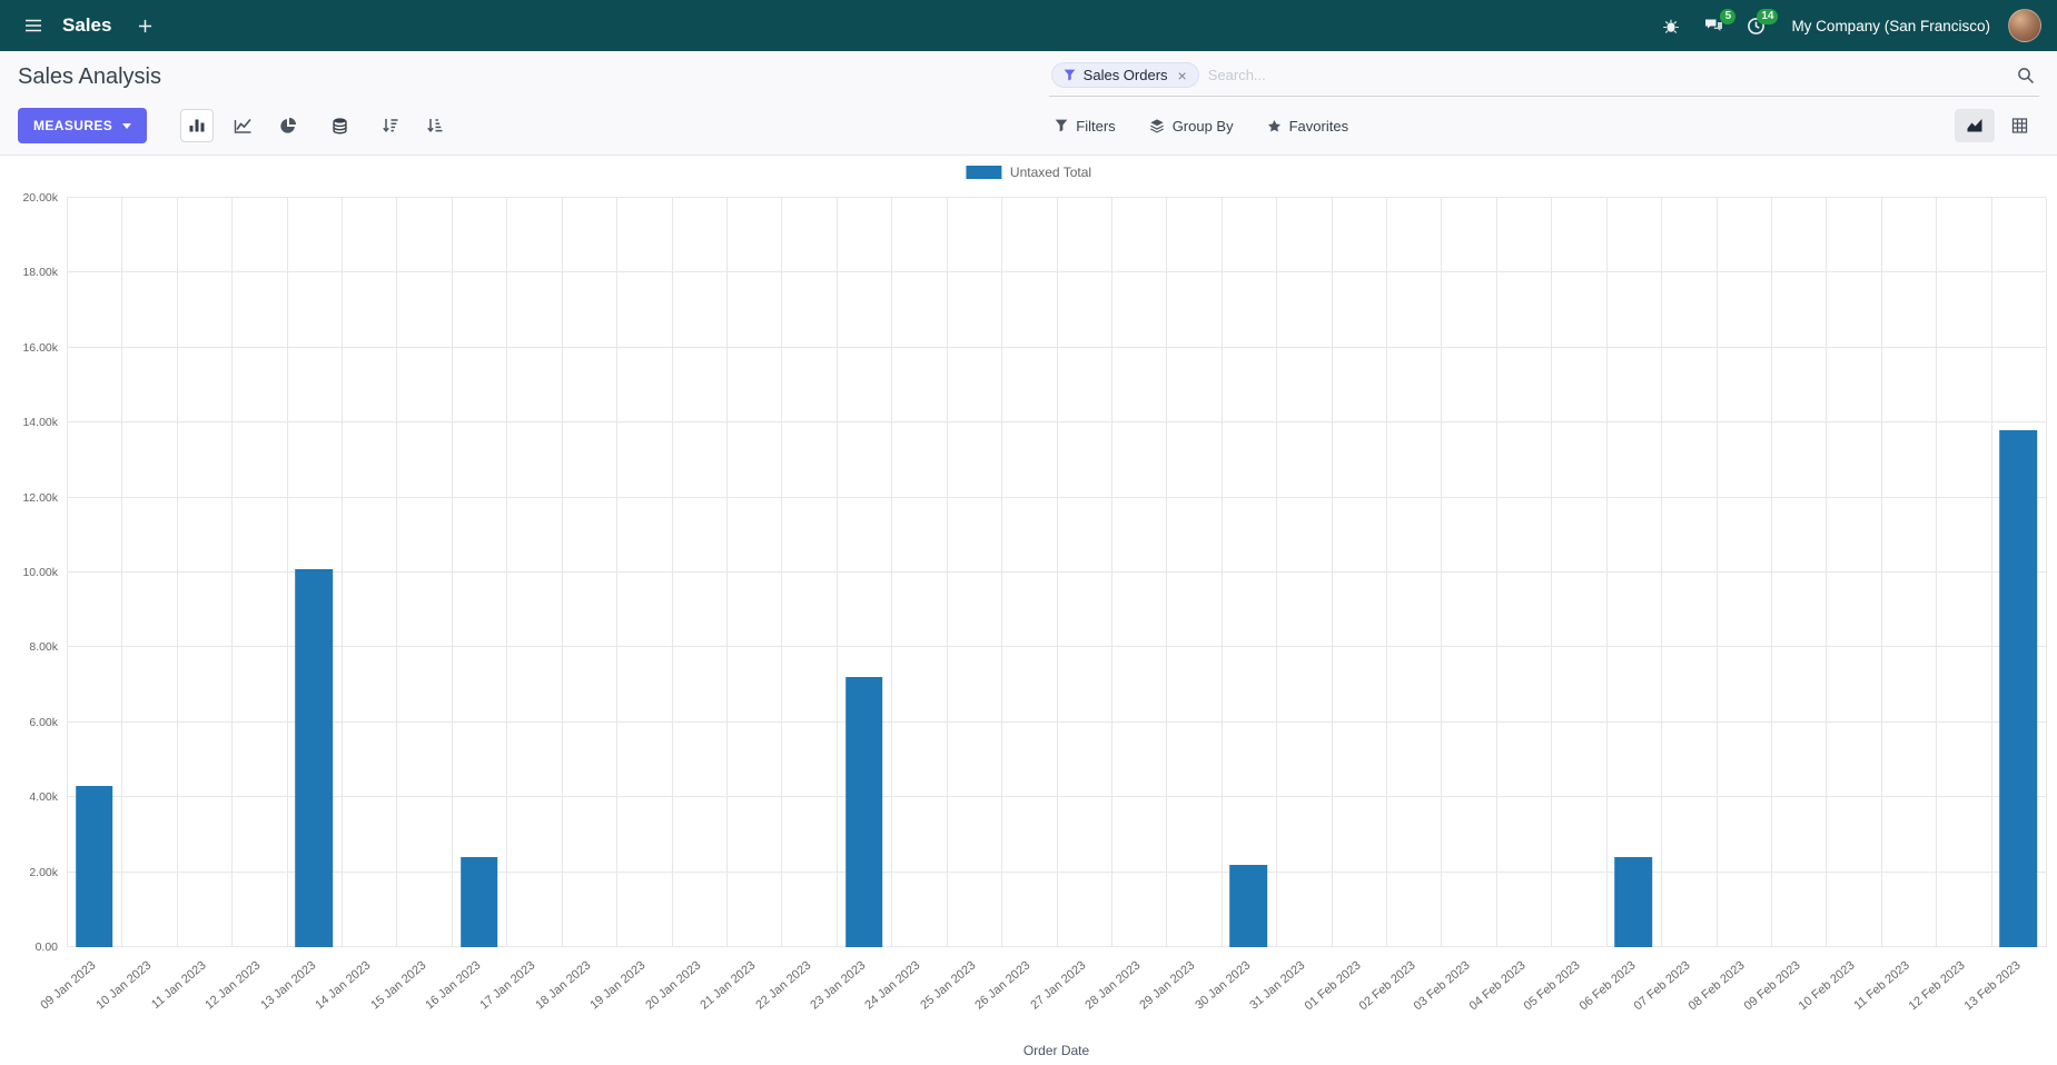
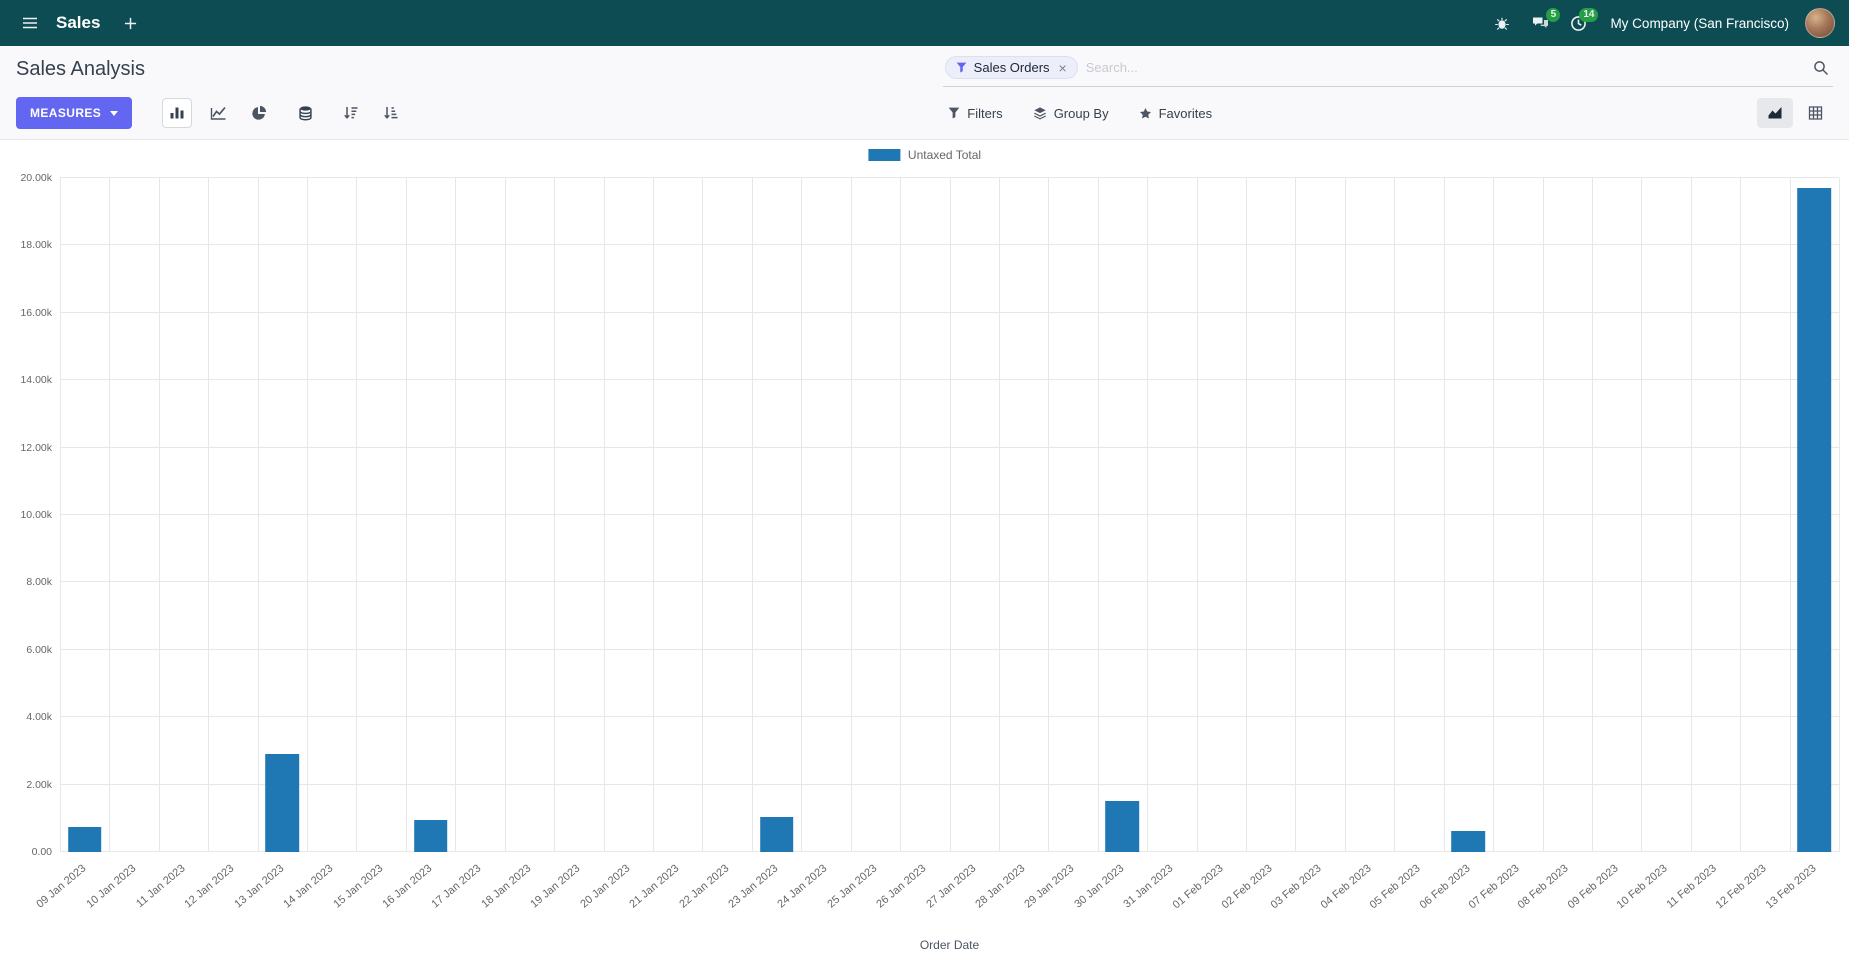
09 Jan 2023: 4.3k -> 0.8k
13 Jan 2023: 10.1k -> 2.9k
16 Jan 2023: 2.4k -> 1.0k
23 Jan 2023: 7.2k -> 1.0k
30 Jan 2023: 2.2k -> 1.5k
06 Feb 2023: 2.4k -> 0.6k
13 Feb 2023: 13.8k -> 19.7k
